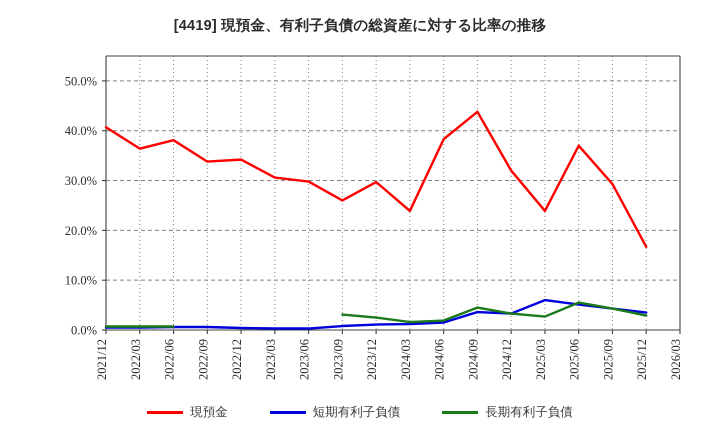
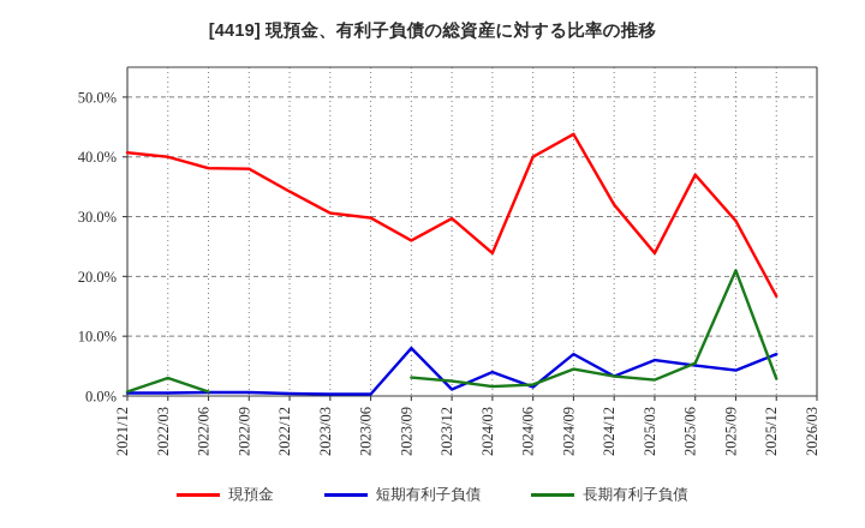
現預金/2022/03: 36% -> 40%
長期有利子負債/2022/03: 1% -> 3%
現預金/2022/09: 34% -> 38%
短期有利子負債/2023/09: 1% -> 8%
短期有利子負債/2024/03: 1% -> 4%
現預金/2024/06: 38% -> 40%
短期有利子負債/2024/09: 4% -> 7%
長期有利子負債/2025/09: 4% -> 21%
短期有利子負債/2025/12: 4% -> 7%
